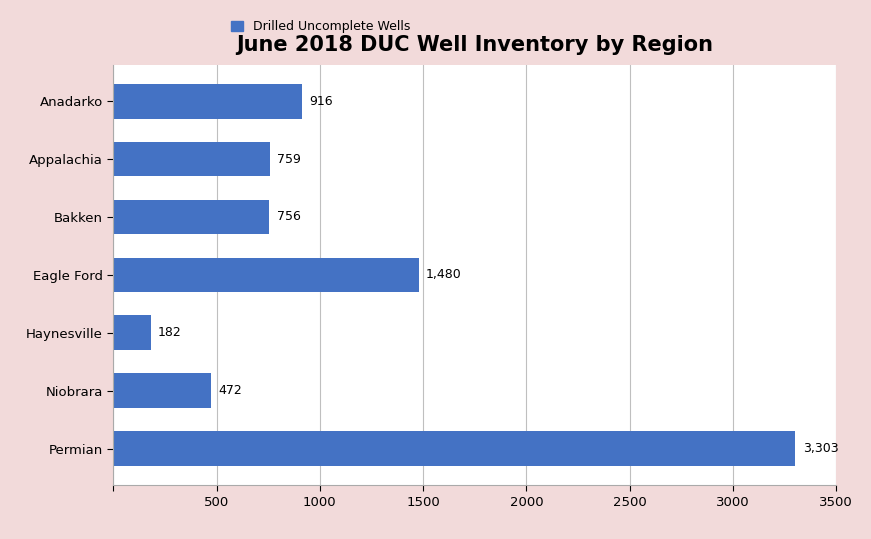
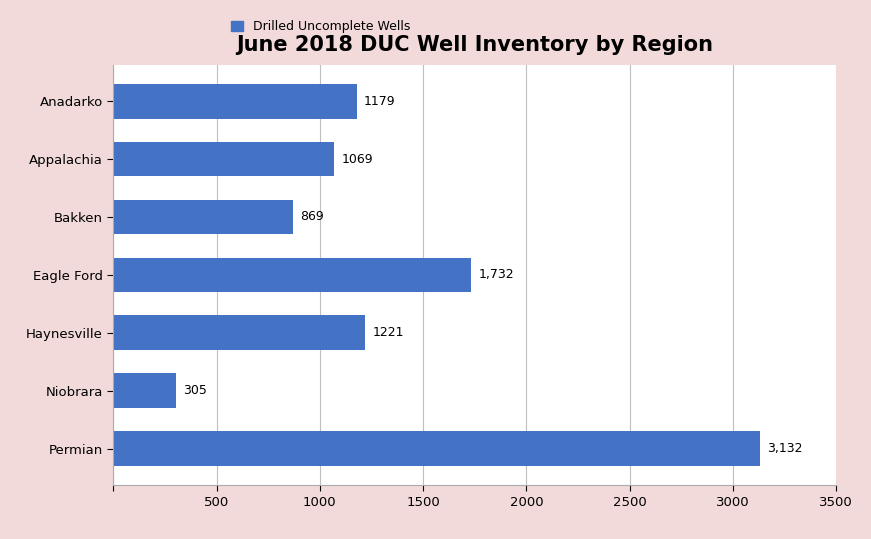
Anadarko: 916 -> 1179
Appalachia: 759 -> 1069
Bakken: 756 -> 869
Eagle Ford: 1,480 -> 1,732
Haynesville: 182 -> 1221
Niobrara: 472 -> 305
Permian: 3,303 -> 3,132
